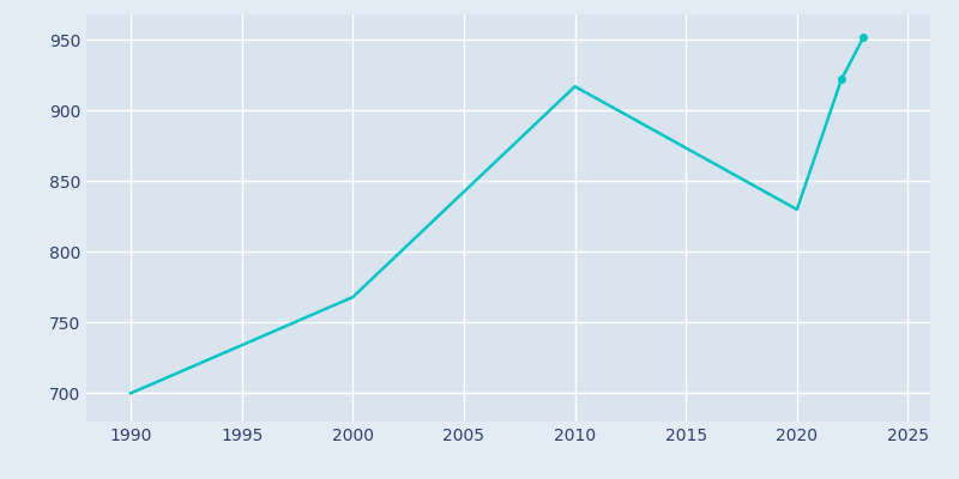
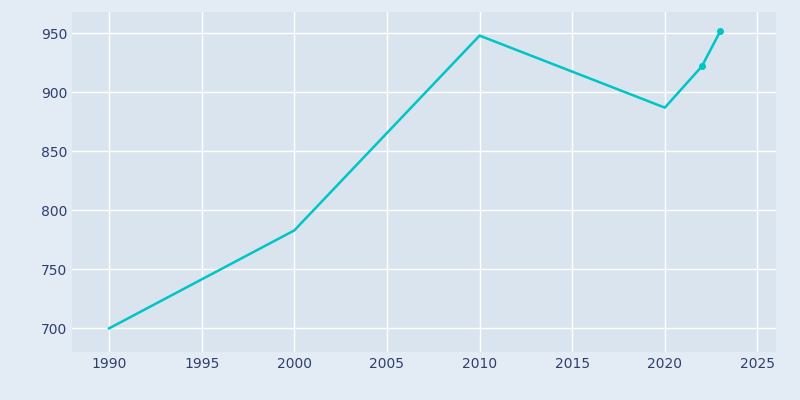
2000: 768 -> 783
2010: 917 -> 948
2020: 830 -> 887
